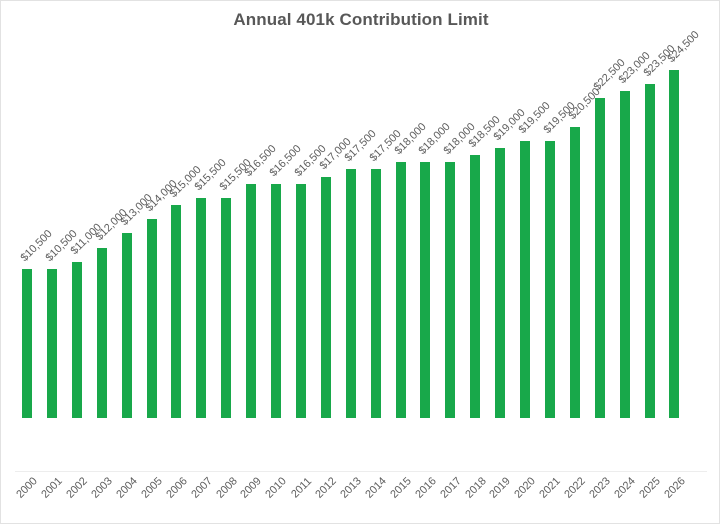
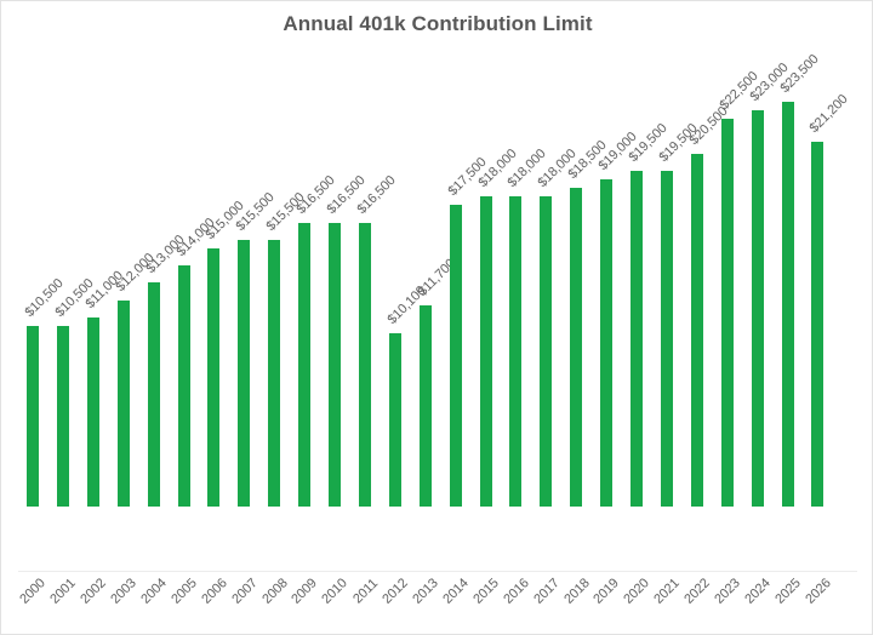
2012: $17,000 -> $10,100
2013: $17,500 -> $11,700
2026: $24,500 -> $21,200
